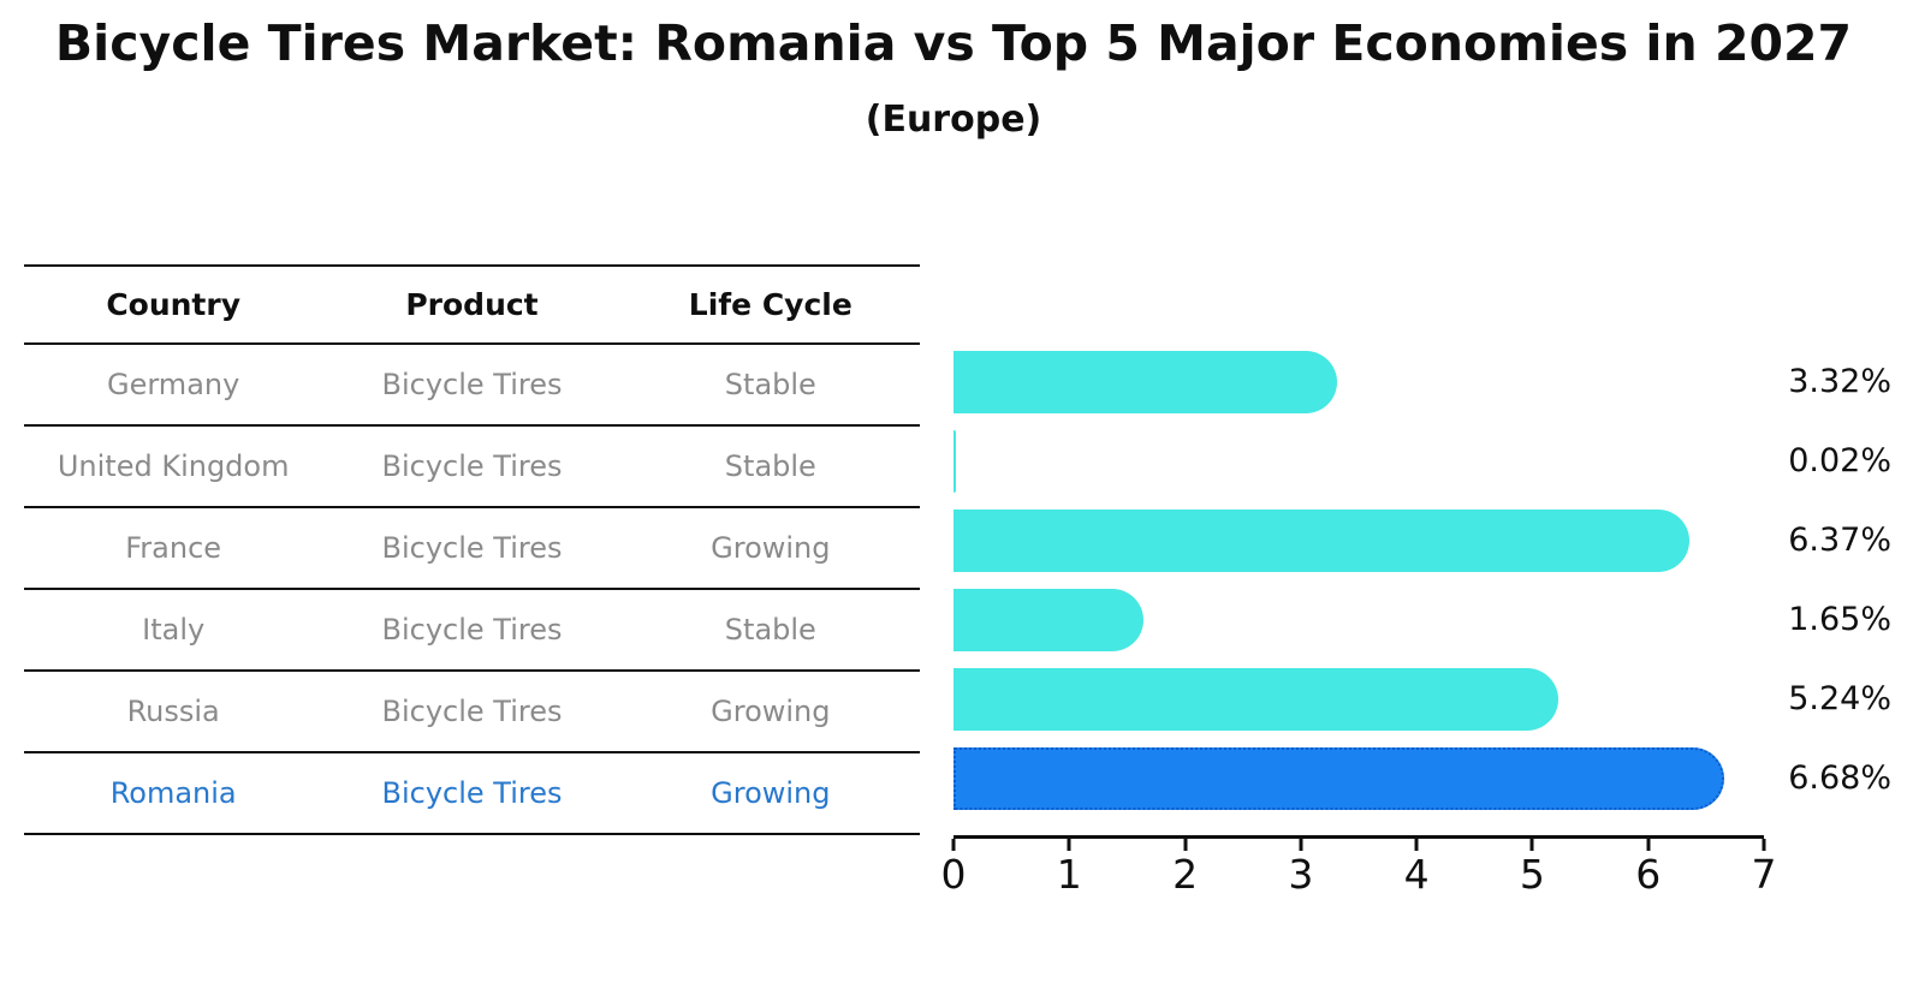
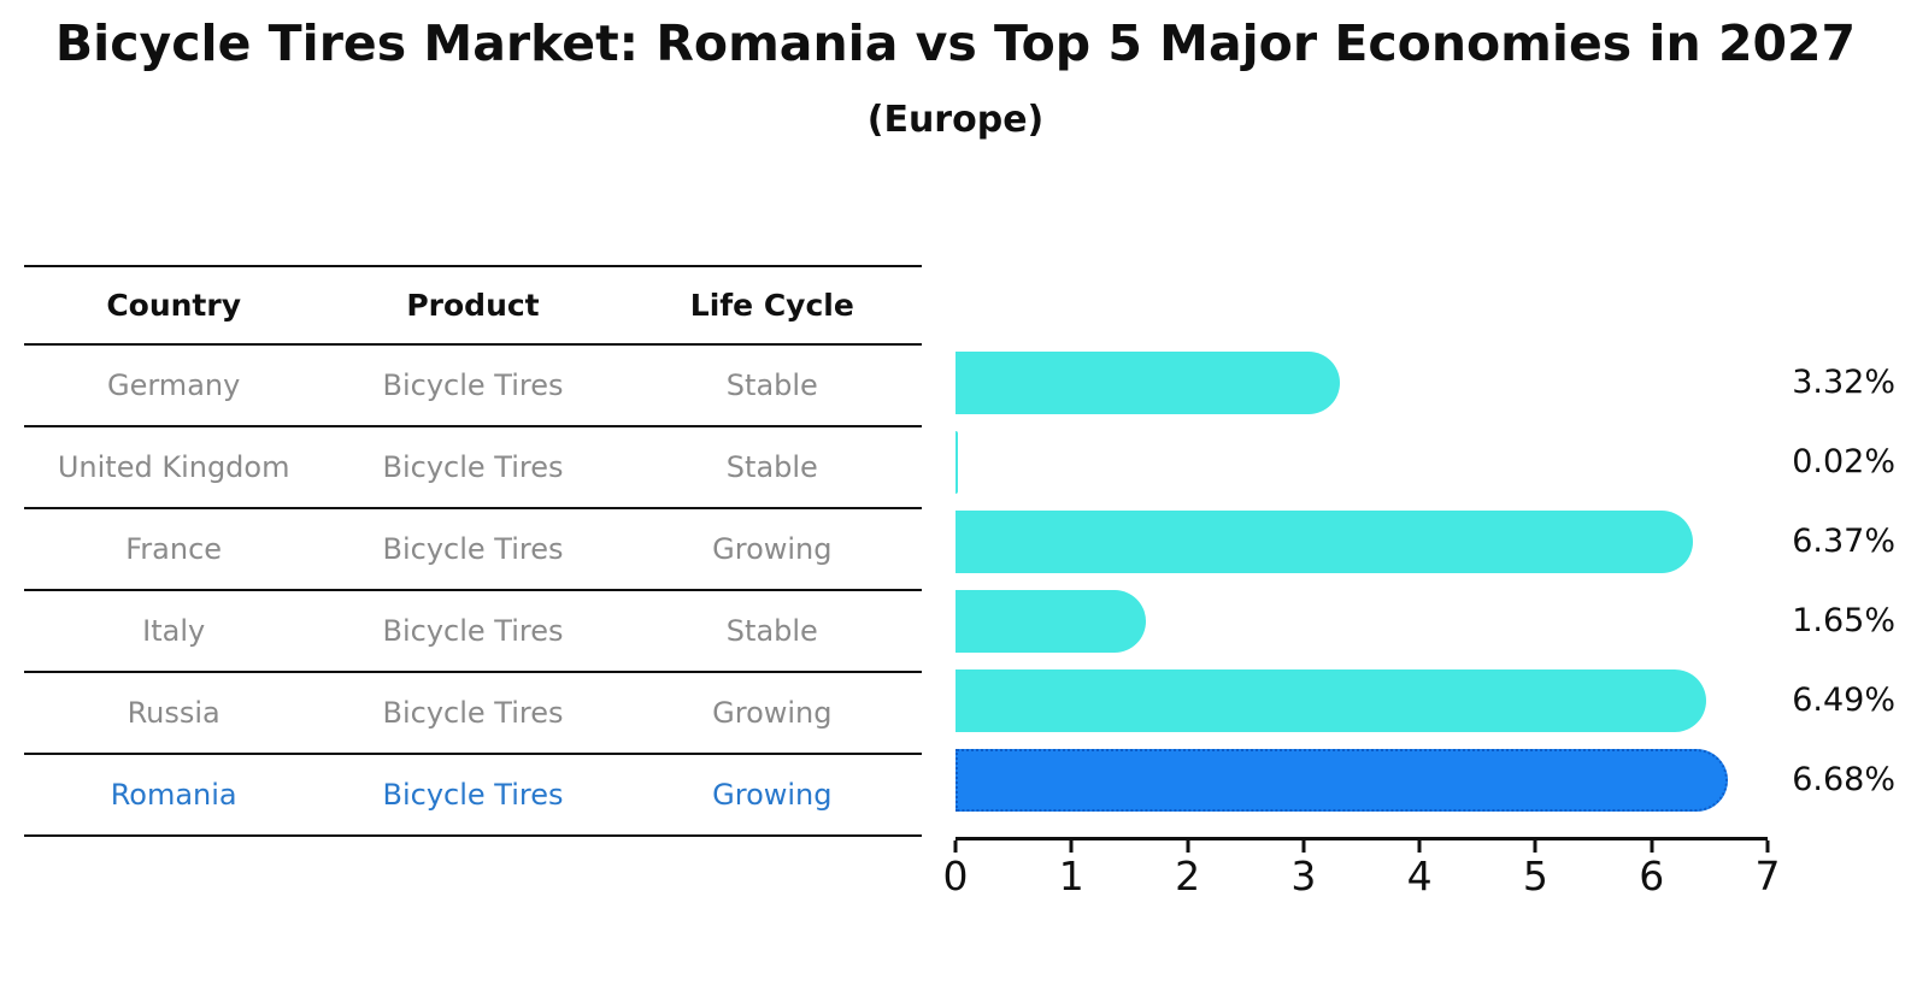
Russia: 5.24% -> 6.49%
